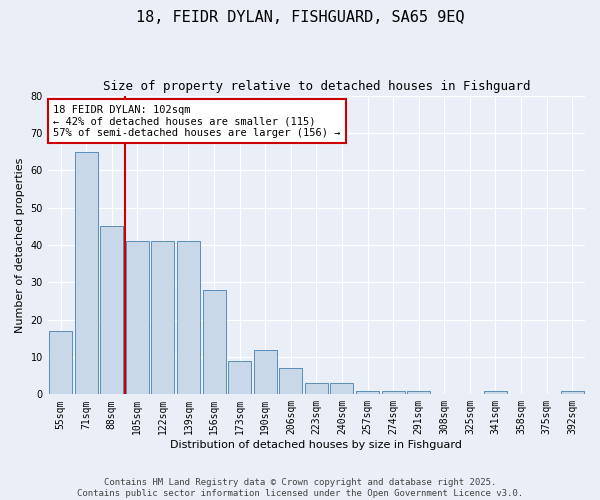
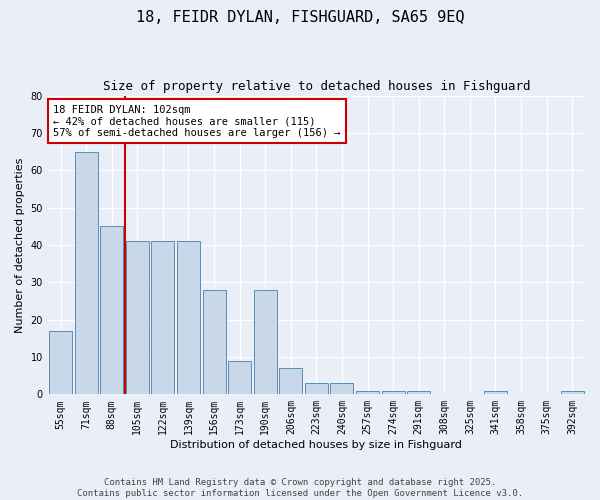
190sqm: 12 -> 28
